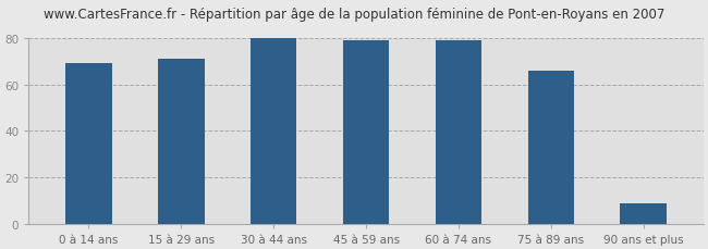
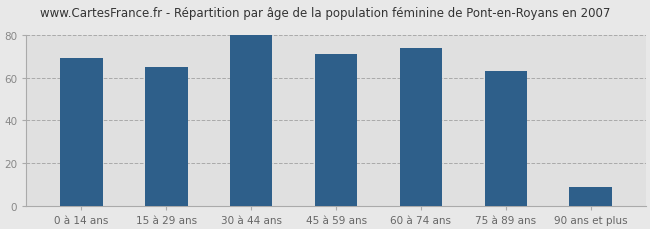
15 à 29 ans: 71 -> 65
45 à 59 ans: 79 -> 71
60 à 74 ans: 79 -> 74
75 à 89 ans: 66 -> 63
